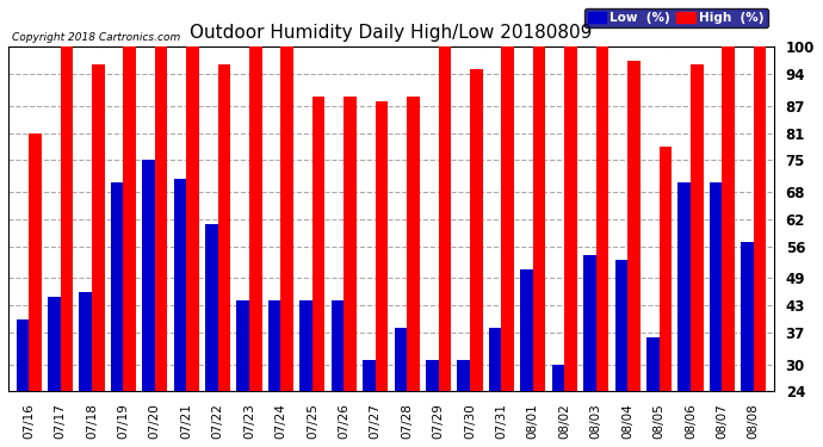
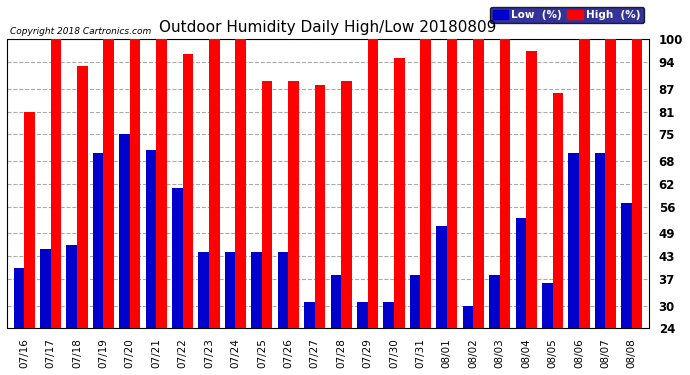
High (%)/07/18: 96 -> 93
Low (%)/08/03: 54 -> 38
High (%)/08/05: 78 -> 86
High (%)/08/06: 96 -> 100
